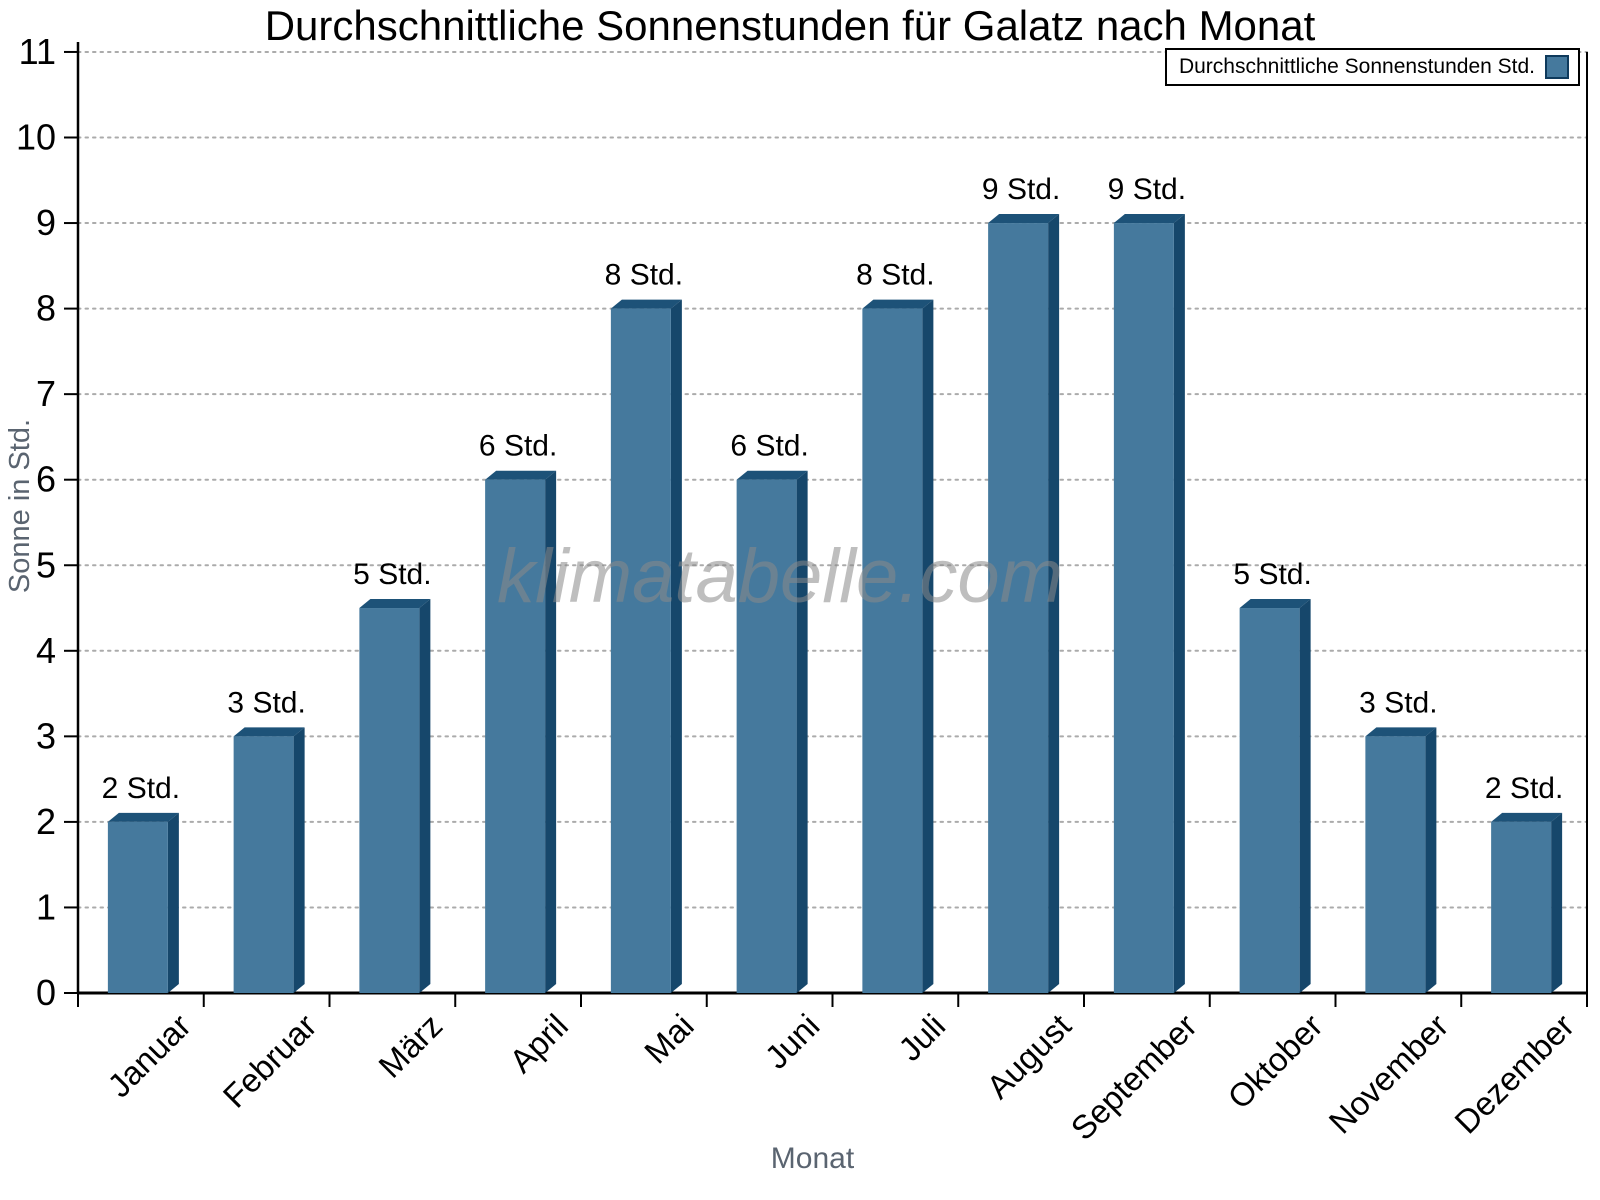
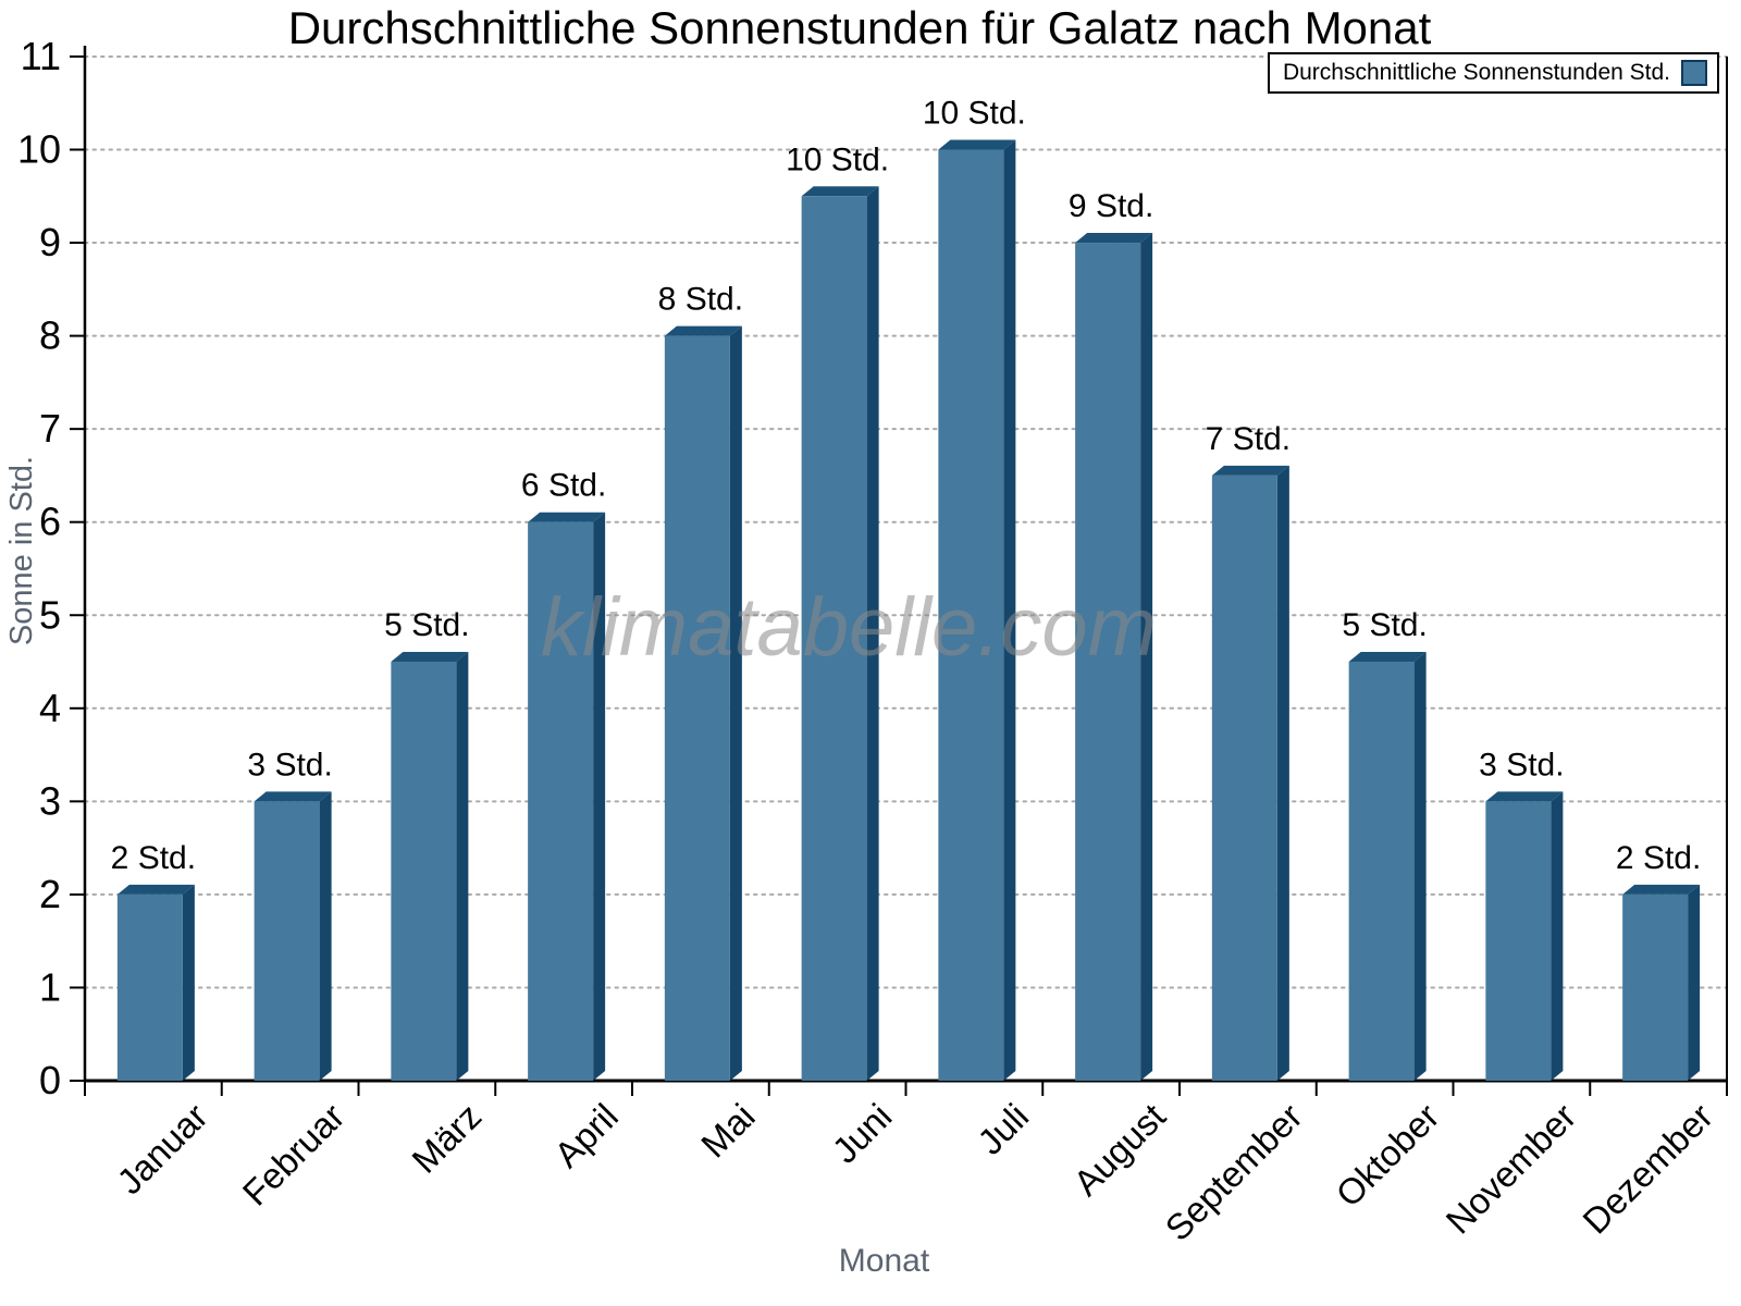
Juni: 6 -> 10
Juli: 8 -> 10
September: 9 -> 7
